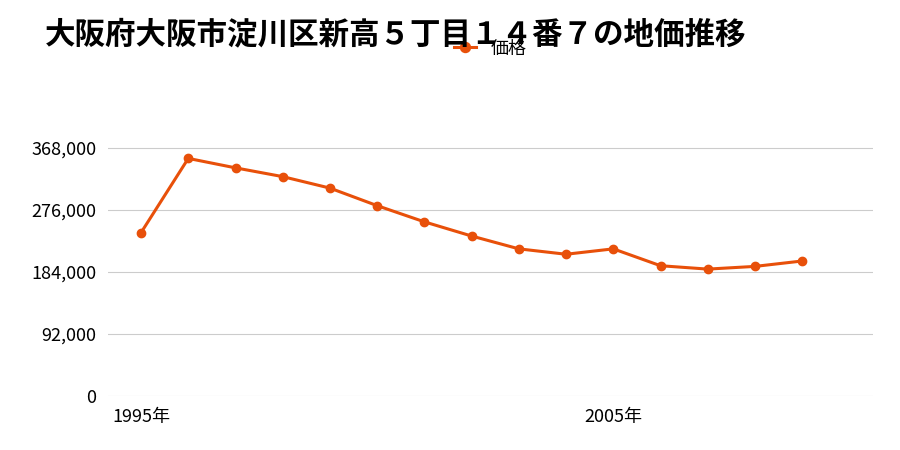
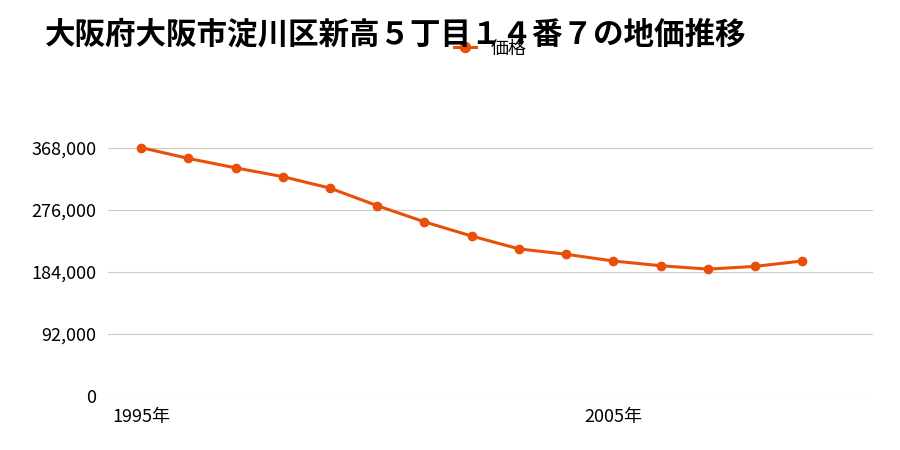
1995年: 242,000 -> 368,000
2005年: 218,000 -> 200,000
